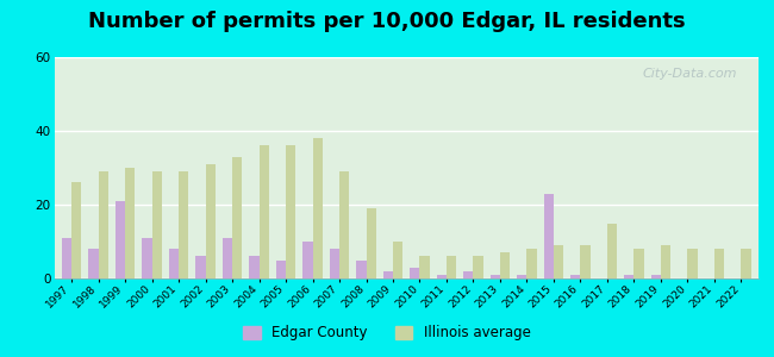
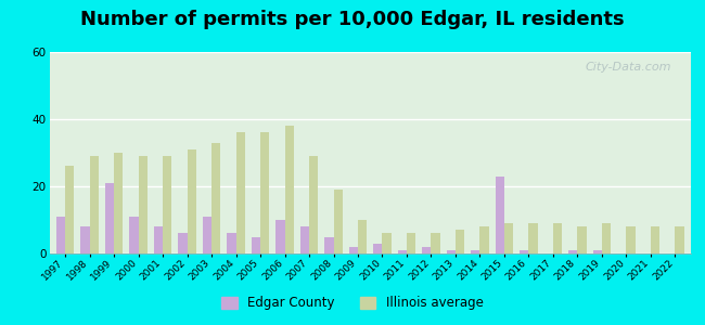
Illinois average/2017: 15 -> 9
